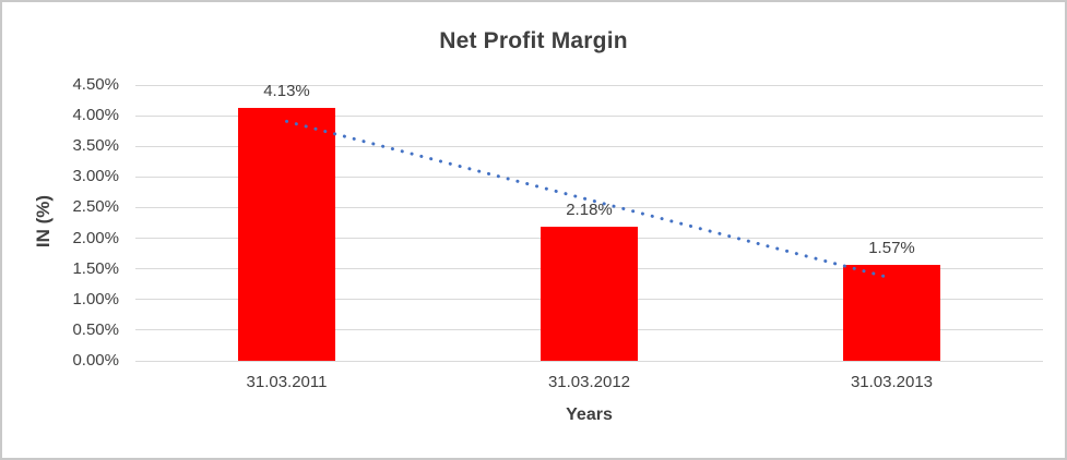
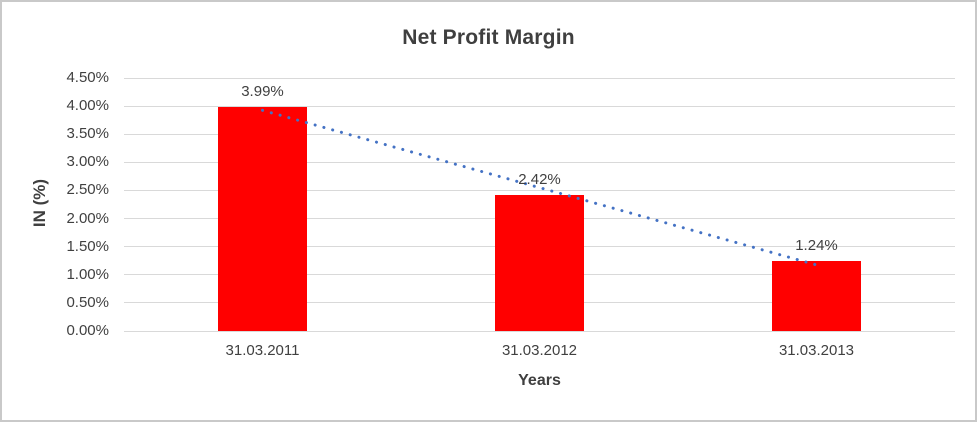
31.03.2011: 4.13% -> 3.99%
31.03.2012: 2.18% -> 2.42%
31.03.2013: 1.57% -> 1.24%
